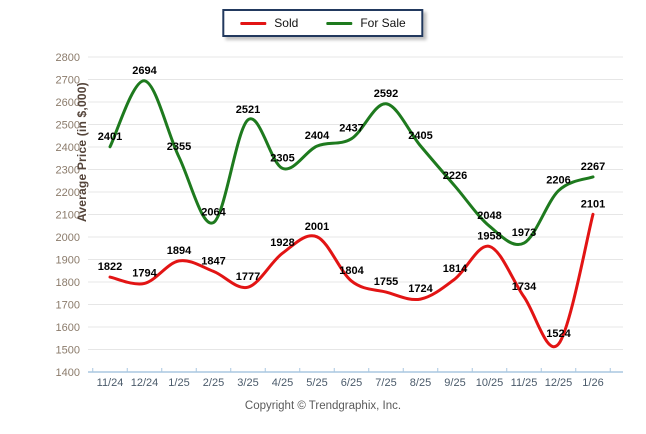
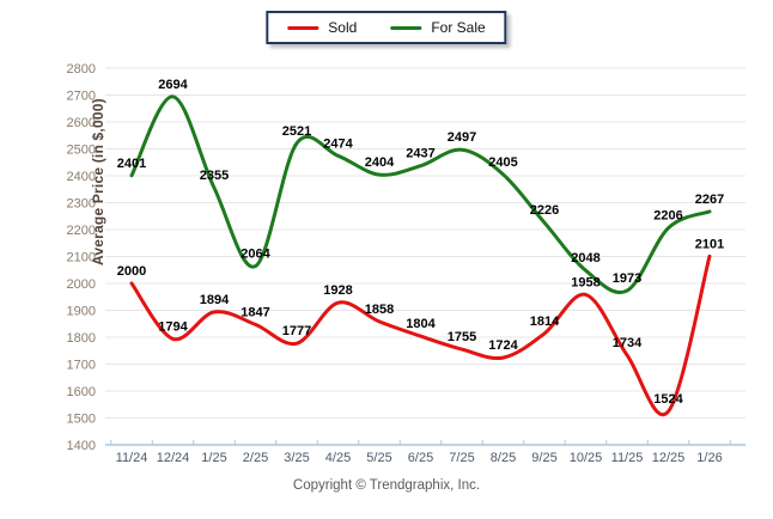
Sold/11/24: 1822 -> 2000
For Sale/4/25: 2305 -> 2474
Sold/5/25: 2001 -> 1858
For Sale/7/25: 2592 -> 2497
